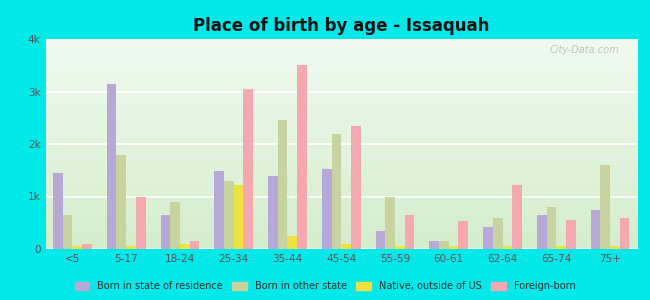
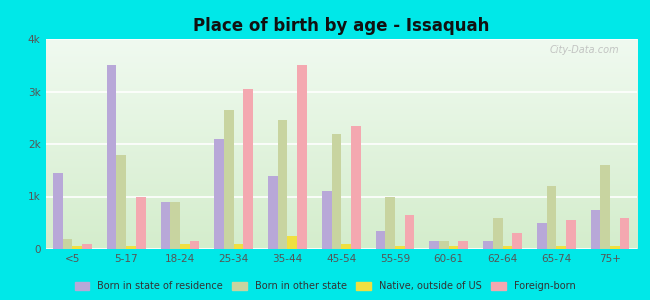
Born in other state/<5: 0.64k -> 0.20k
Born in state of residence/5-17: 3.14k -> 3.50k
Born in state of residence/18-24: 0.64k -> 0.90k
Born in state of residence/25-34: 1.48k -> 2.10k
Born in other state/25-34: 1.30k -> 2.65k
Native, outside of US/25-34: 1.22k -> 0.10k
Born in state of residence/45-54: 1.52k -> 1.10k
Foreign-born/60-61: 0.54k -> 0.15k
Born in state of residence/62-64: 0.42k -> 0.15k
Foreign-born/62-64: 1.22k -> 0.30k
Born in state of residence/65-74: 0.64k -> 0.50k
Born in other state/65-74: 0.80k -> 1.20k
